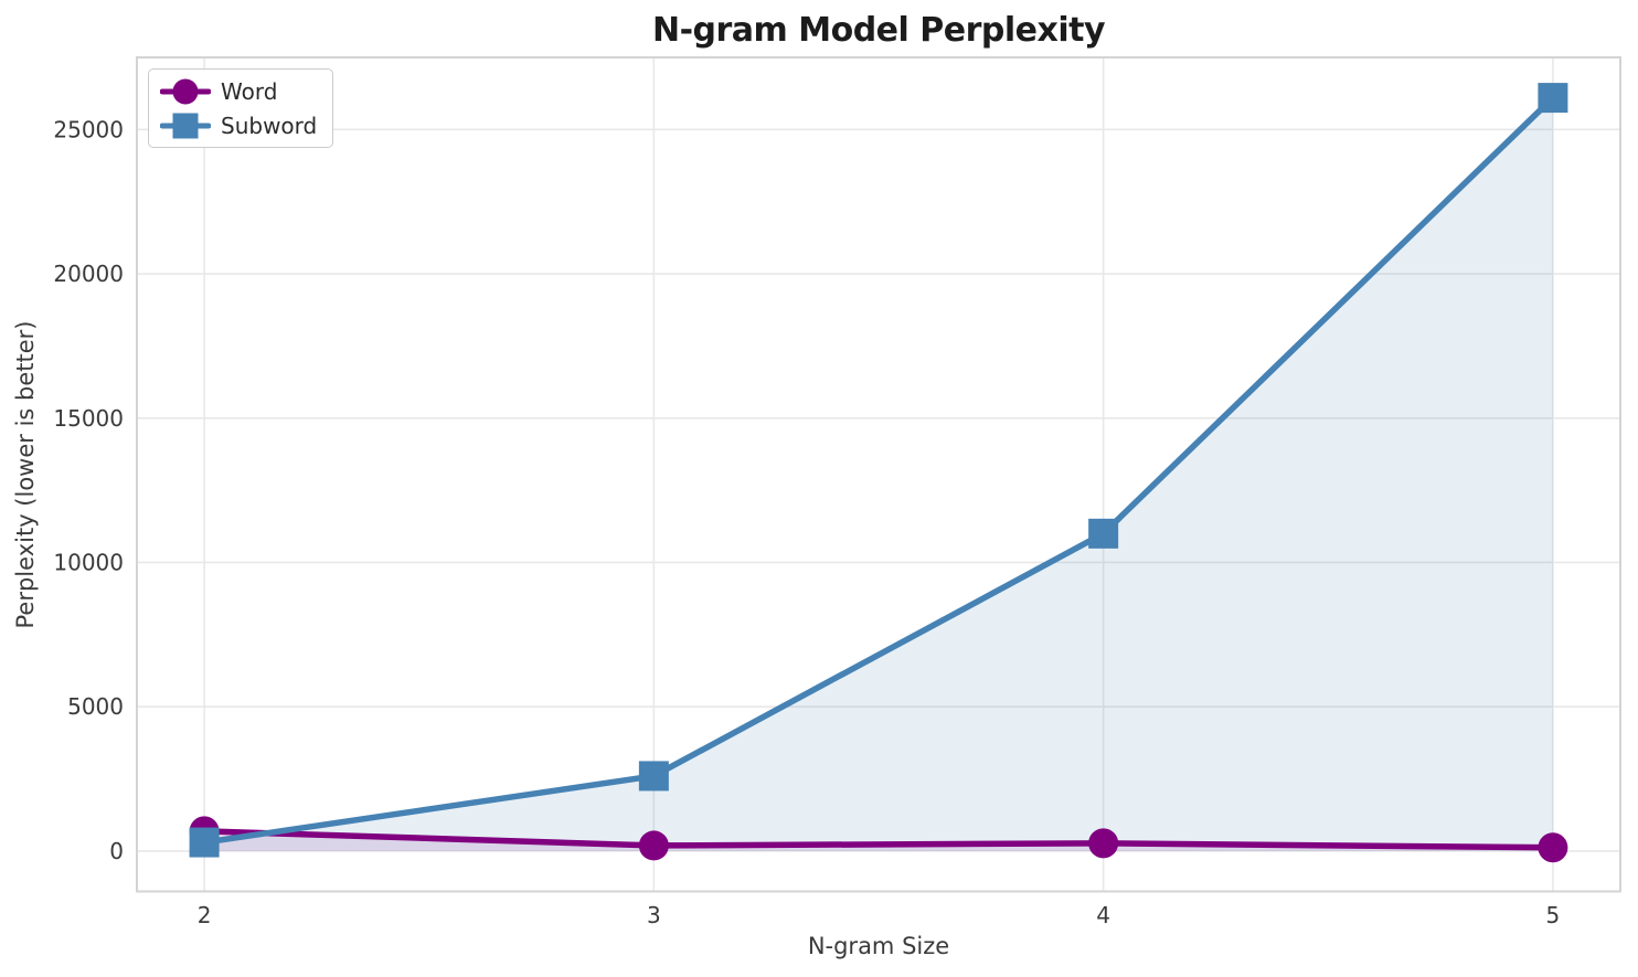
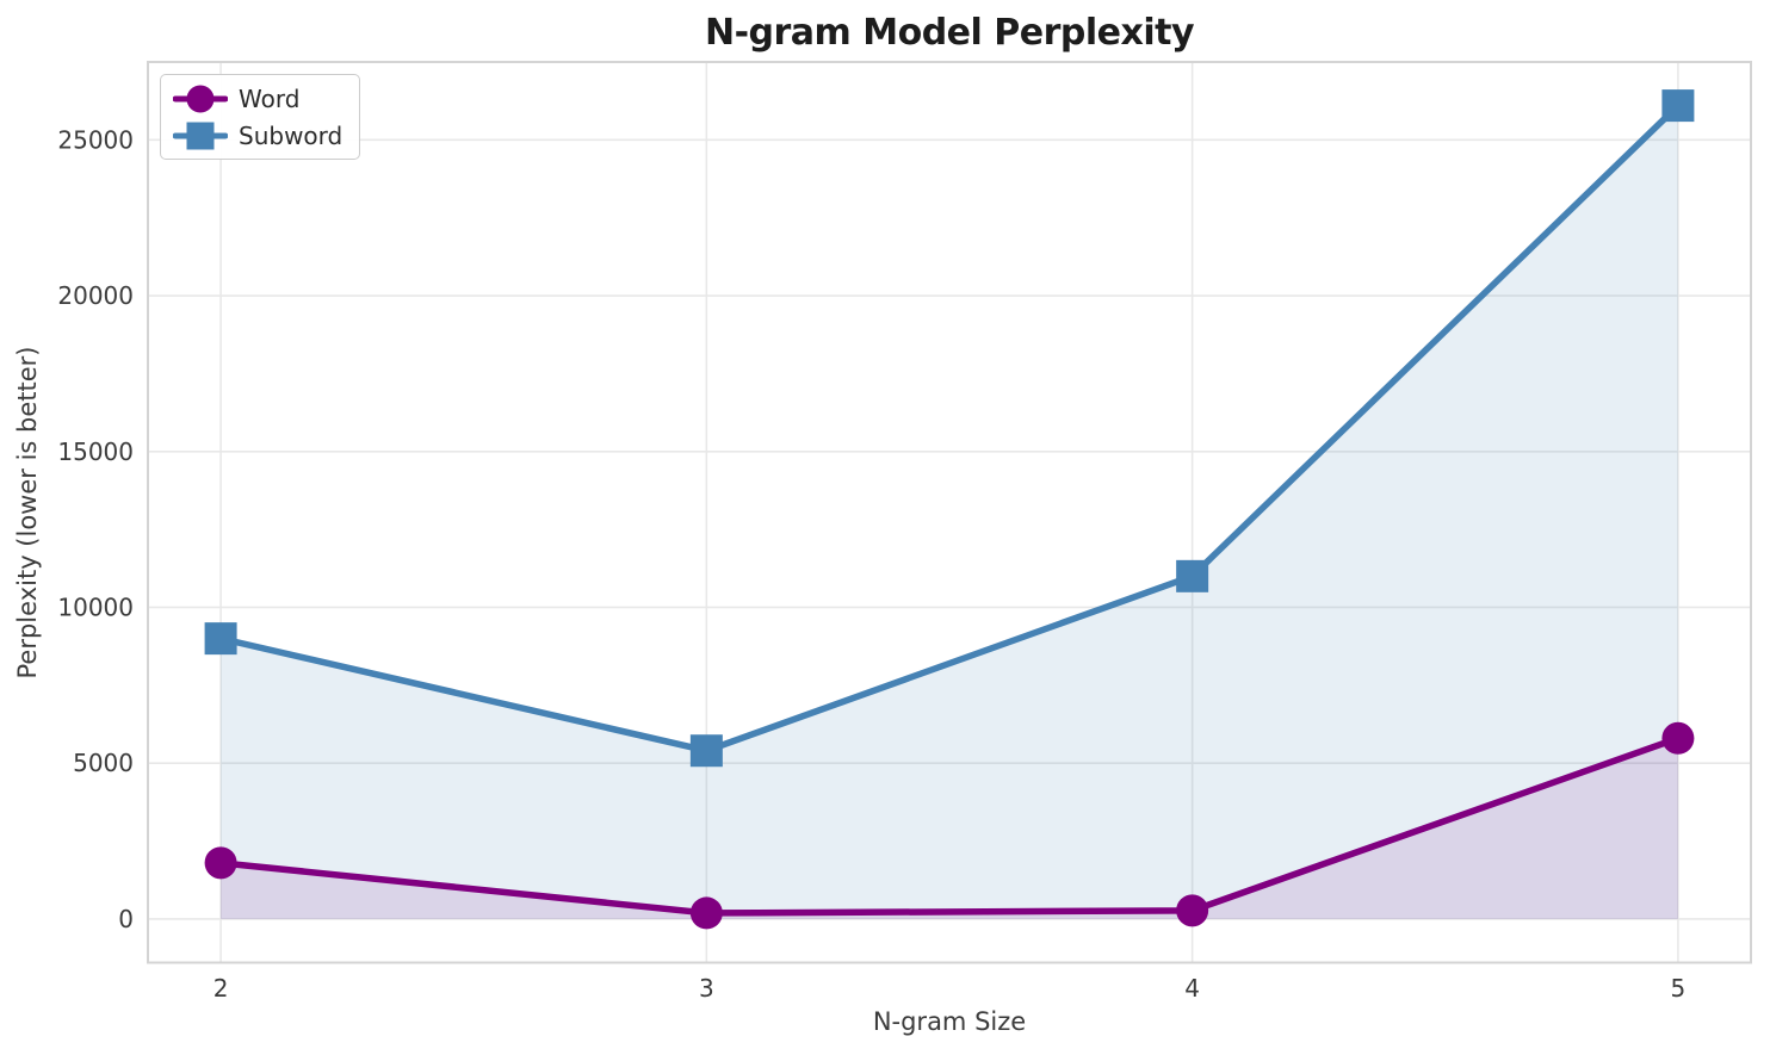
Word/2: 700 -> 1800
Subword/2: 300 -> 9000
Subword/3: 2600 -> 5400
Word/5: 100 -> 5800
